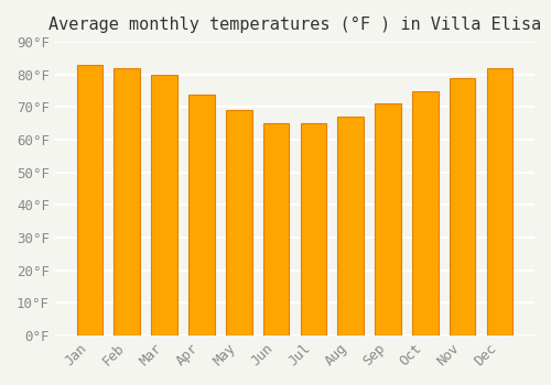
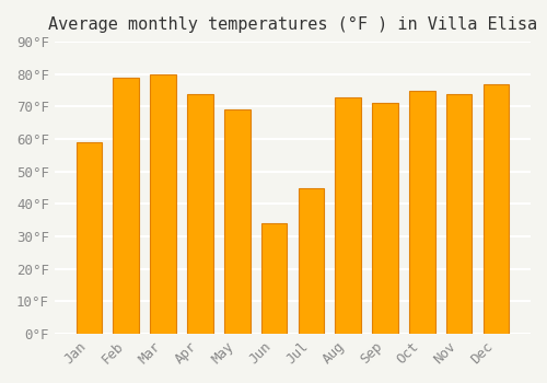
Jan: 83°F -> 59°F
Feb: 82°F -> 79°F
Jun: 65°F -> 34°F
Jul: 65°F -> 45°F
Aug: 67°F -> 73°F
Nov: 79°F -> 74°F
Dec: 82°F -> 77°F
